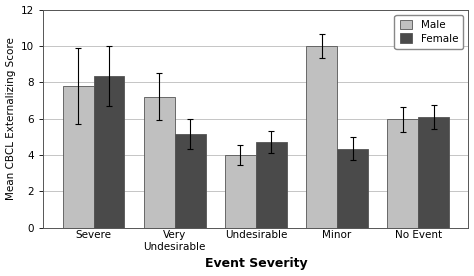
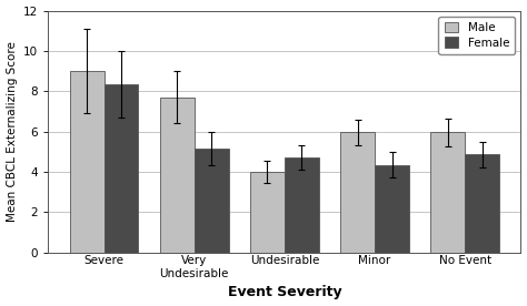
Male/Severe: 7.8 -> 9.0
Male/Very Undesirable: 7.2 -> 7.7
Male/Minor: 10.0 -> 6.0
Female/No Event: 6.1 -> 4.8
